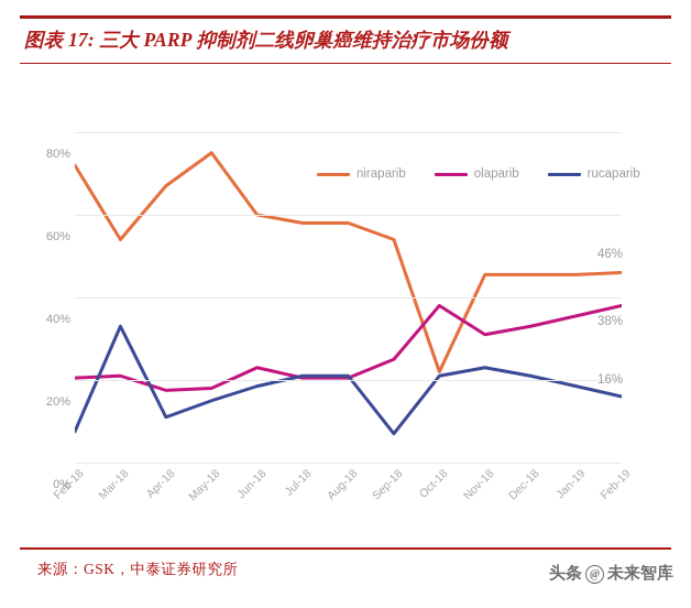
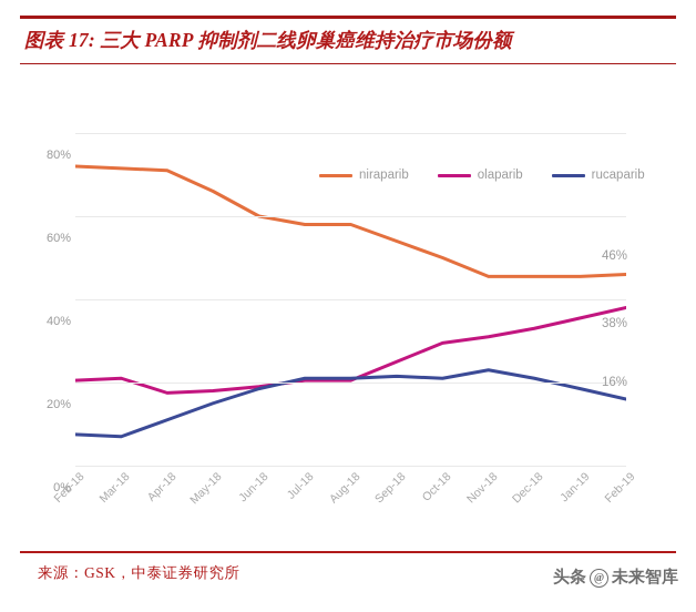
niraparib/Mar-18: 54% -> 72%
rucaparib/Mar-18: 33% -> 7%
niraparib/Apr-18: 67% -> 71%
niraparib/May-18: 75% -> 66%
olaparib/Jun-18: 23% -> 19%
rucaparib/Sep-18: 7% -> 22%
niraparib/Oct-18: 22% -> 50%
olaparib/Oct-18: 38% -> 30%
